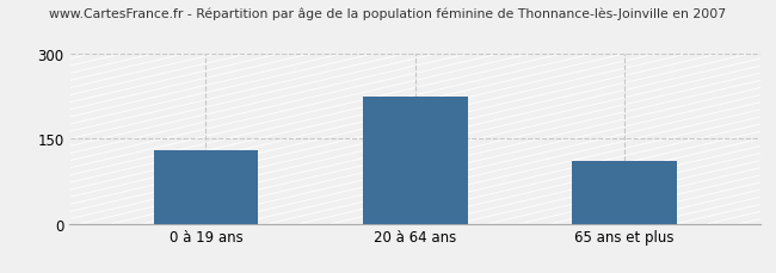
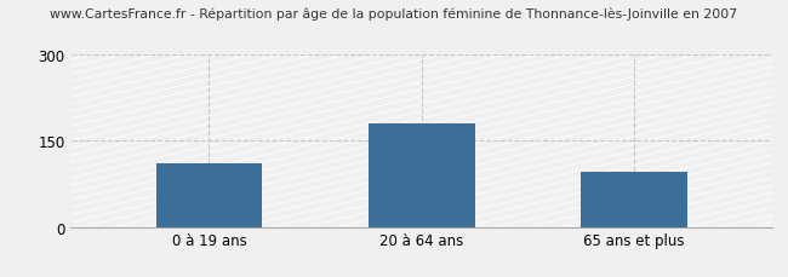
0 à 19 ans: 130 -> 110
20 à 64 ans: 225 -> 180
65 ans et plus: 110 -> 95
